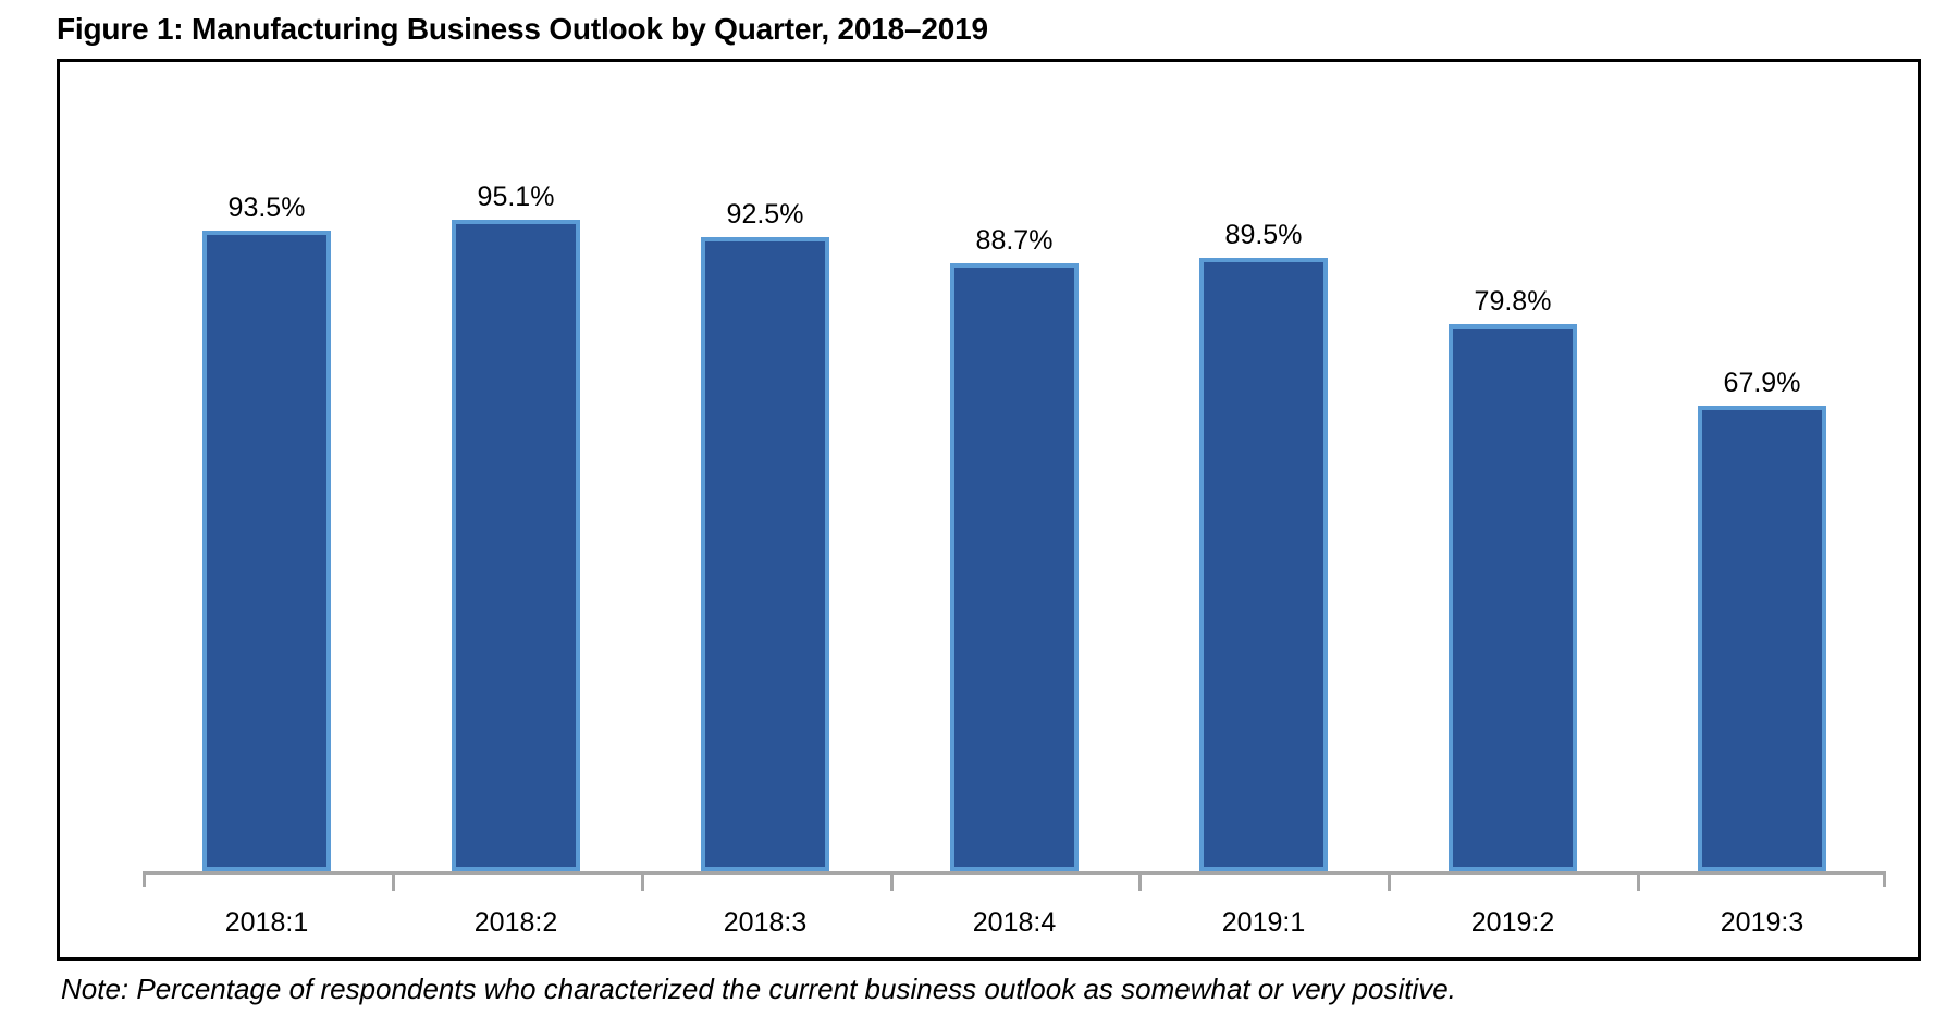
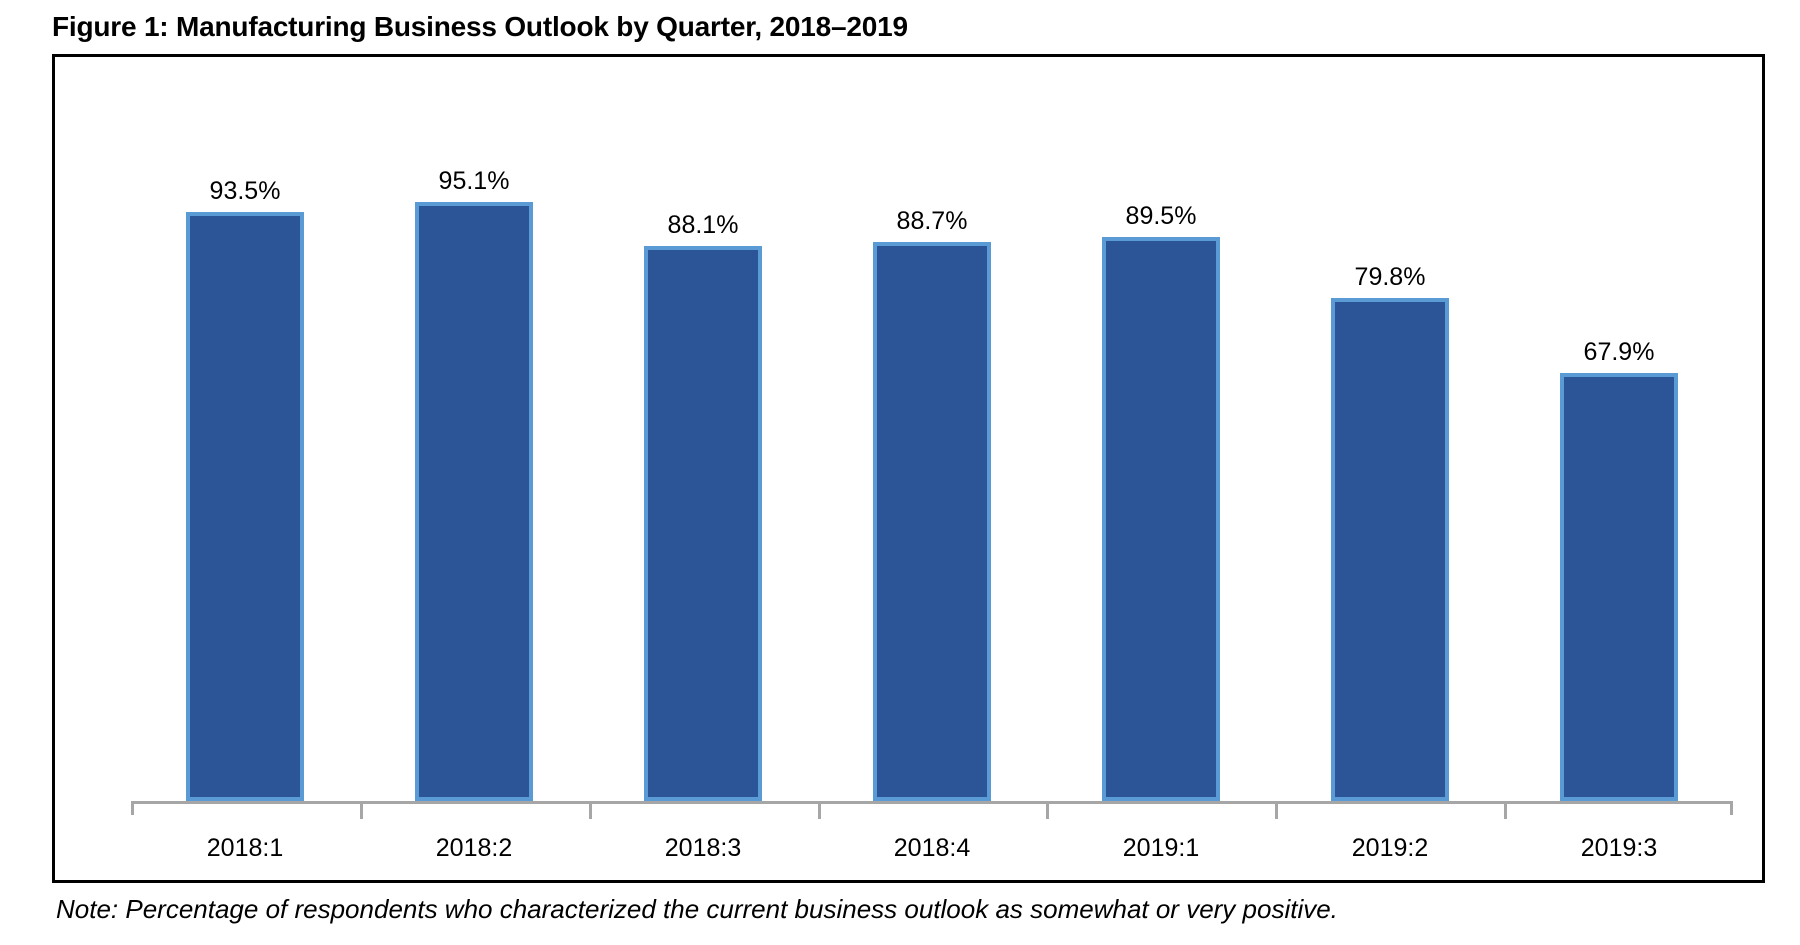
2018:3: 92.5% -> 88.1%
